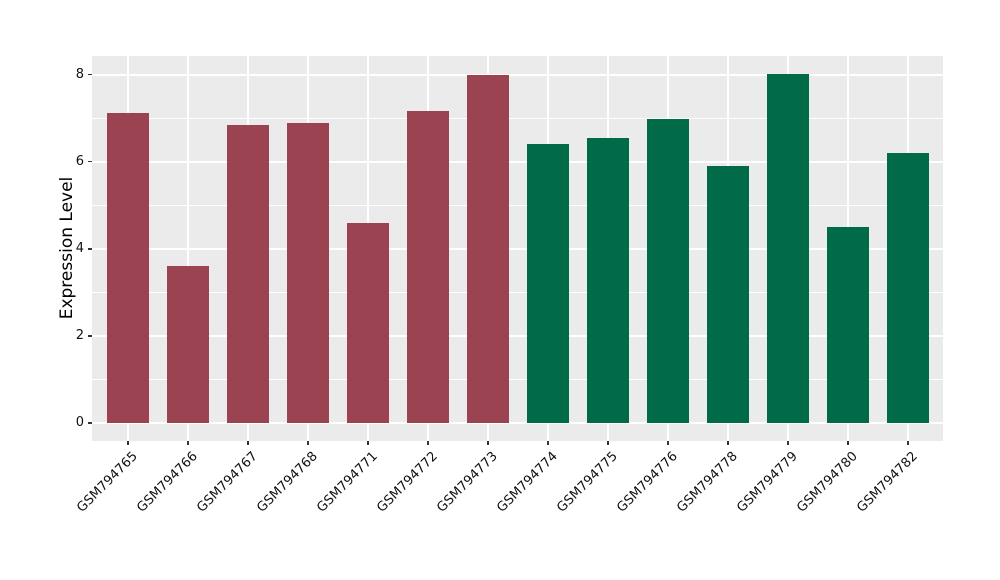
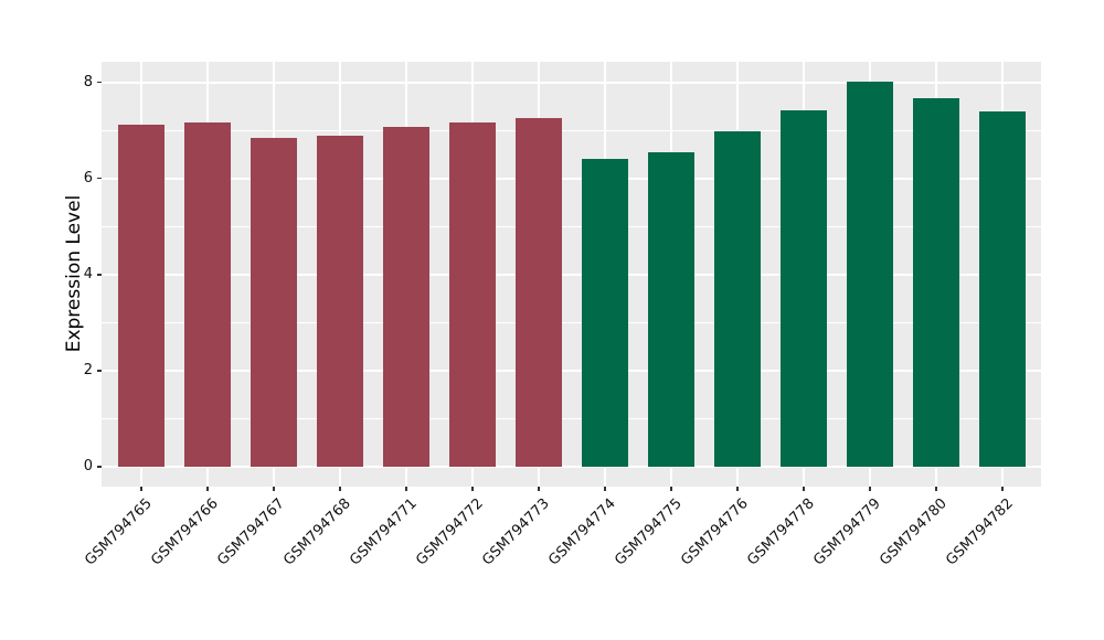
GSM794766: 3.6 -> 7.2
GSM794771: 4.6 -> 7.1
GSM794773: 8.0 -> 7.3
GSM794778: 5.9 -> 7.4
GSM794780: 4.5 -> 7.7
GSM794782: 6.2 -> 7.4
